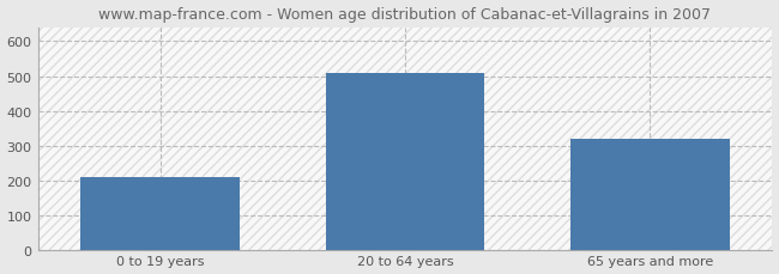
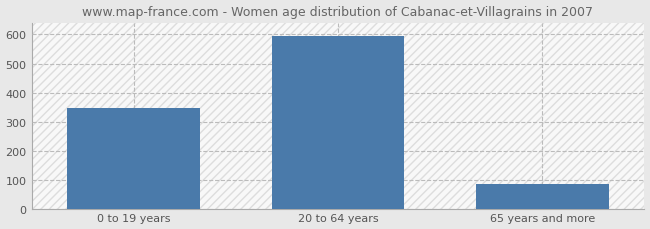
0 to 19 years: 210 -> 347
20 to 64 years: 510 -> 595
65 years and more: 320 -> 84
